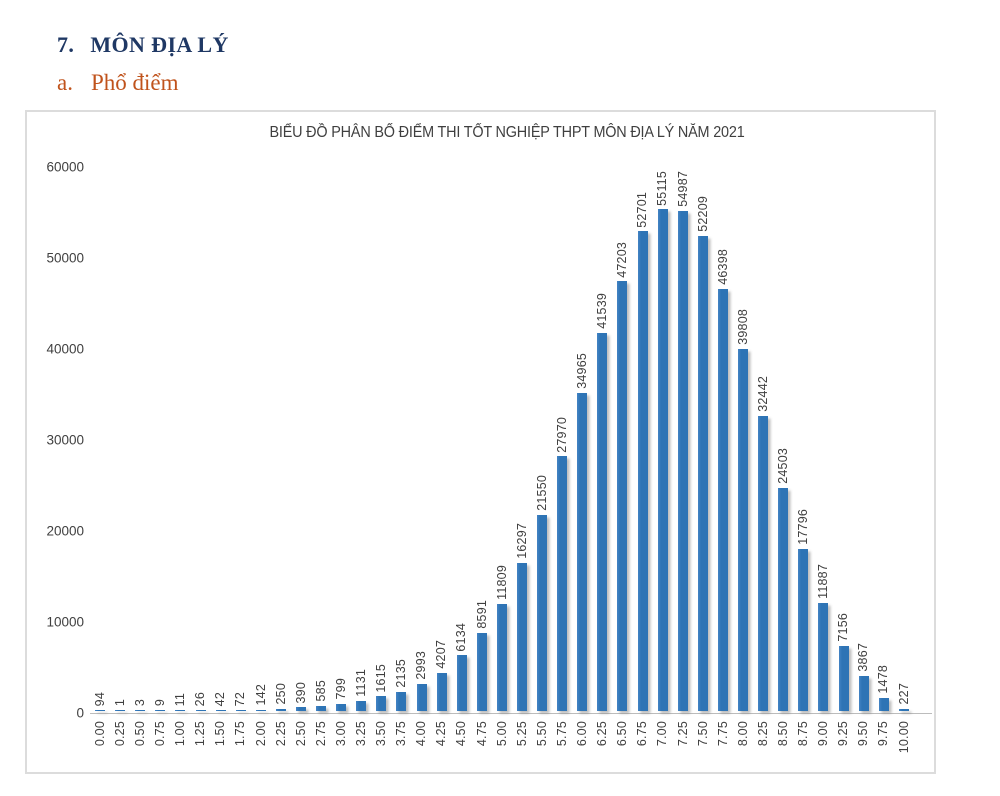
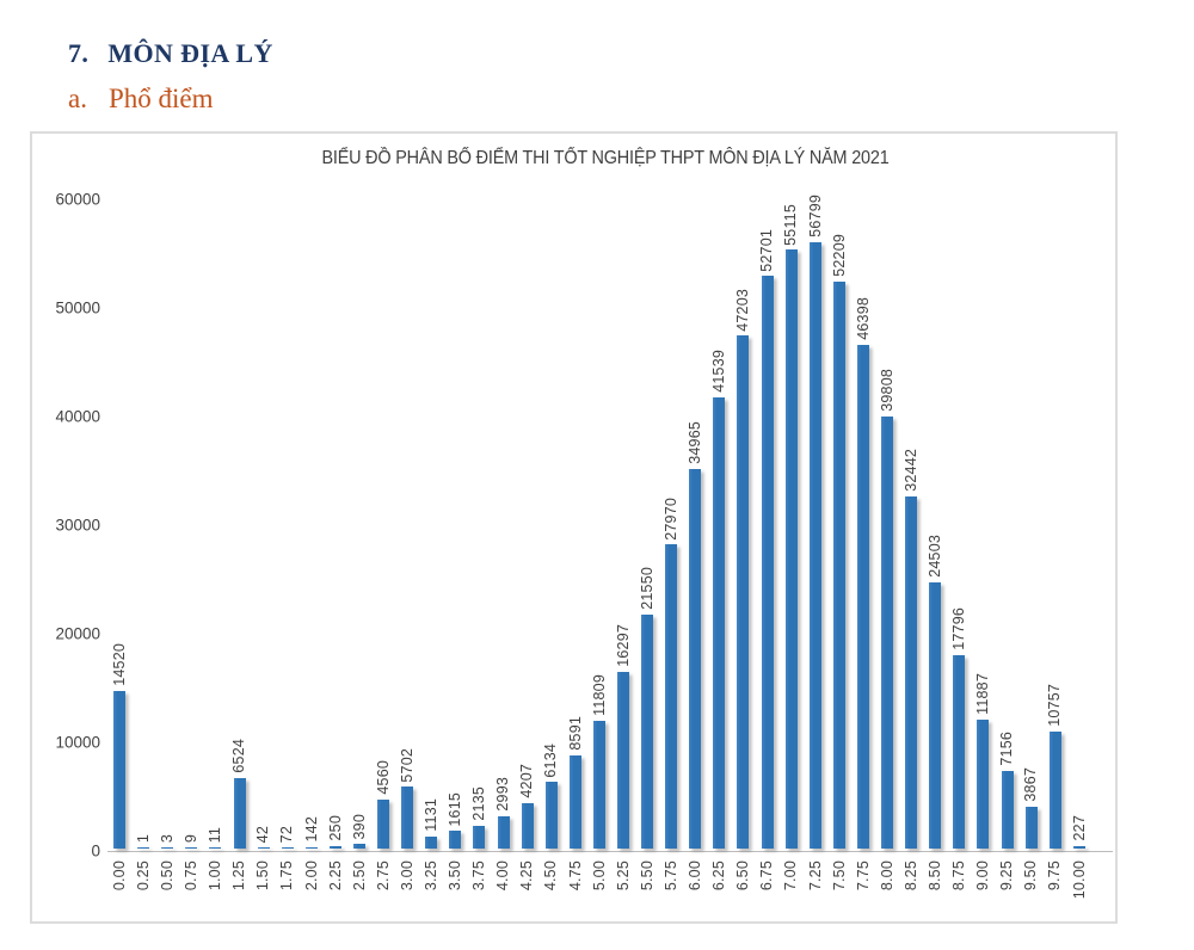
0.00: 94 -> 14520
1.25: 26 -> 6524
2.75: 585 -> 4560
3.00: 799 -> 5702
7.25: 54987 -> 56799
9.75: 1478 -> 10757
